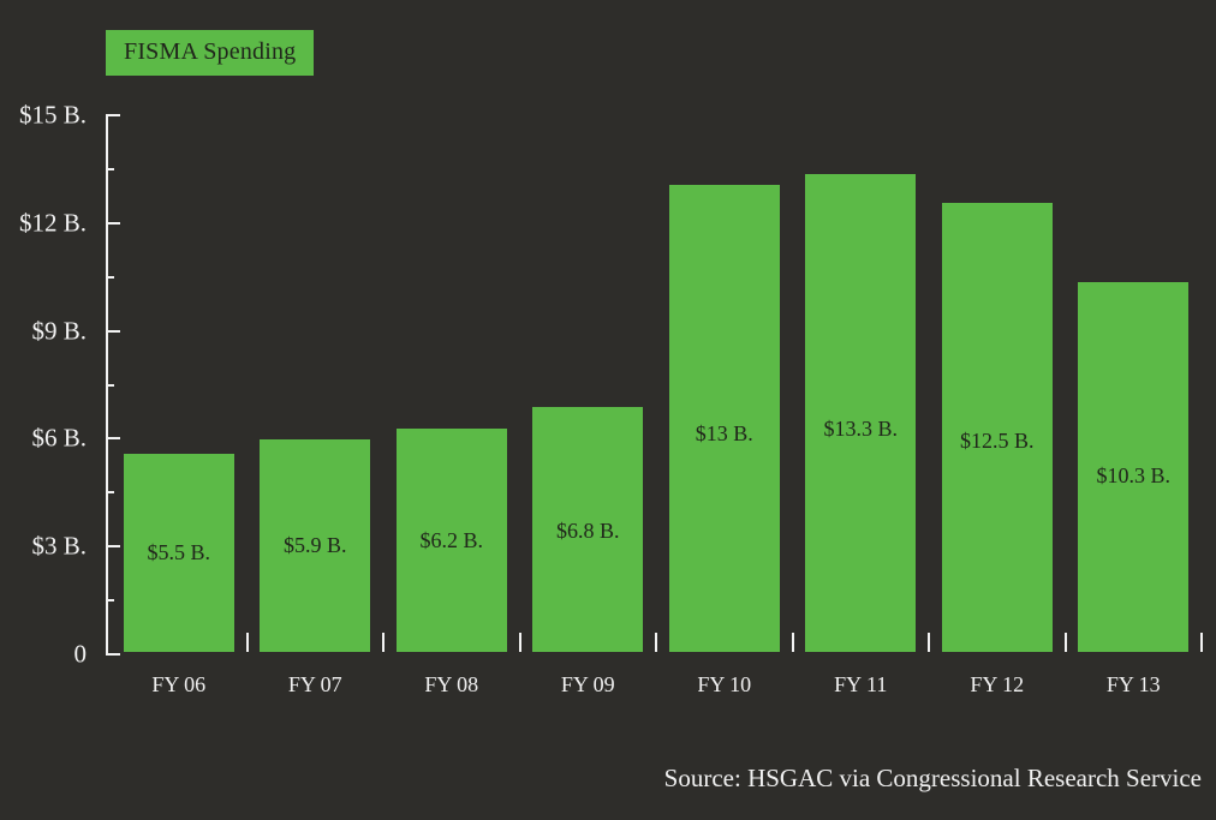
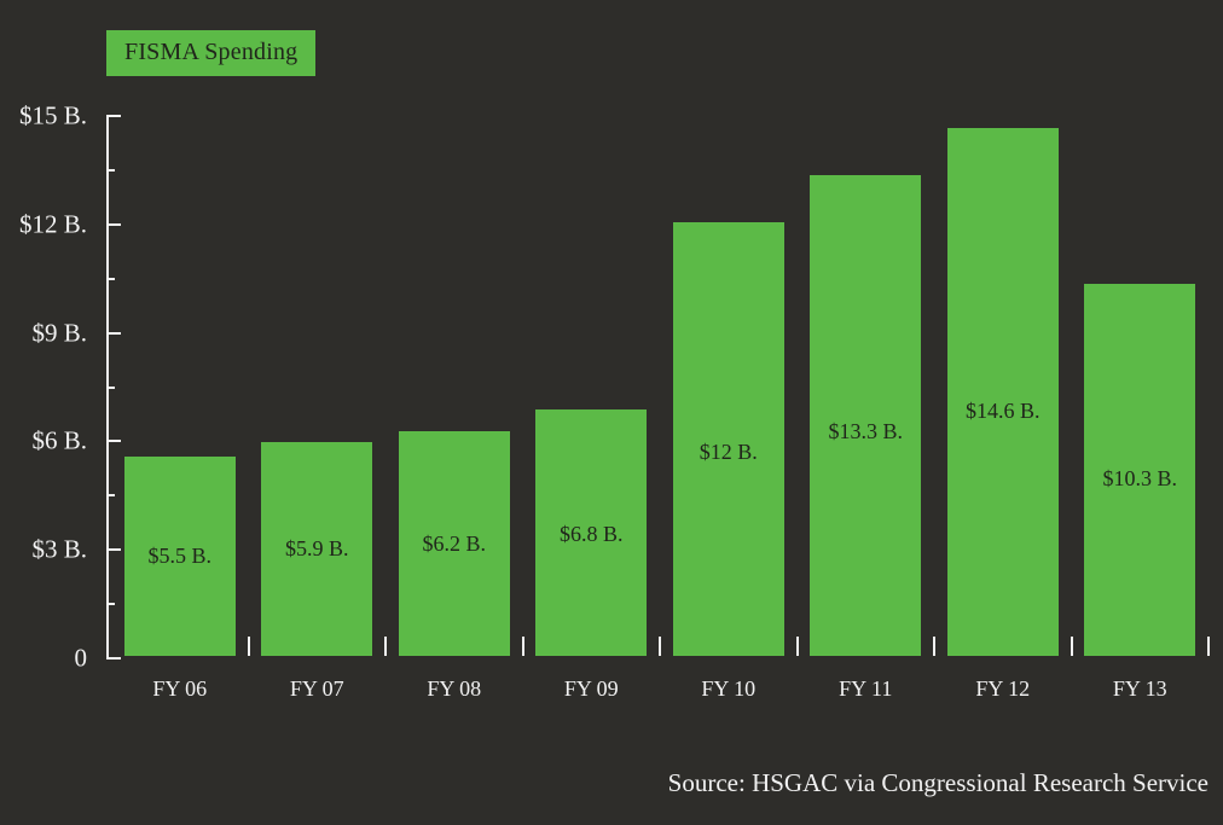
FY 10: $13 -> $12
FY 12: $12.5 -> $14.6
